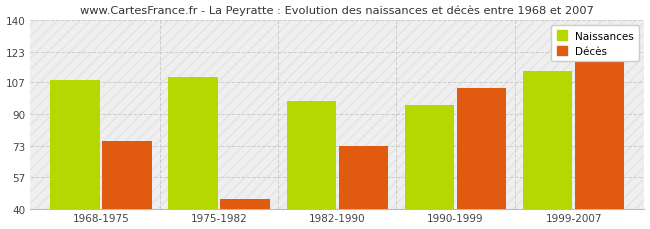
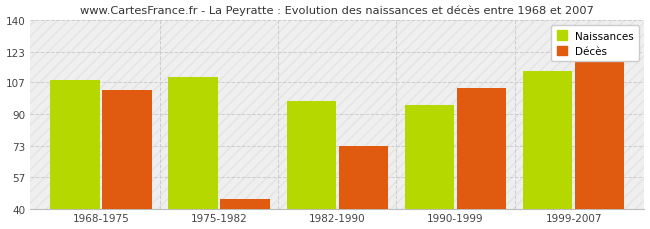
Décès/1968-1975: 76 -> 103
